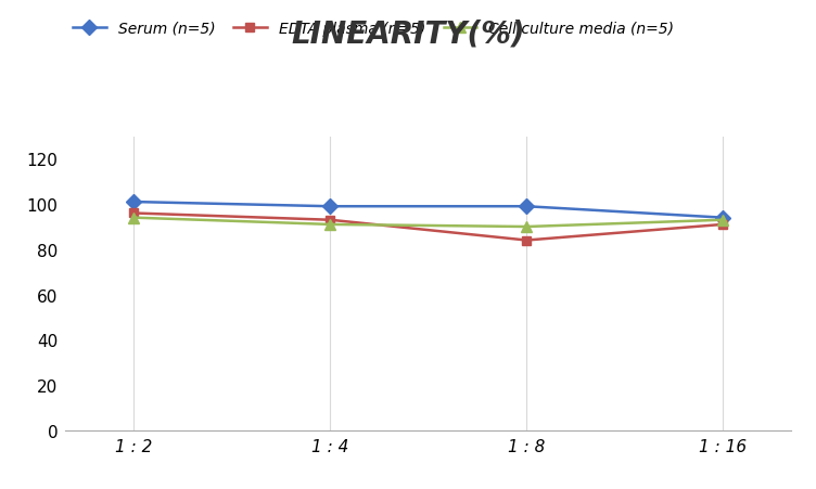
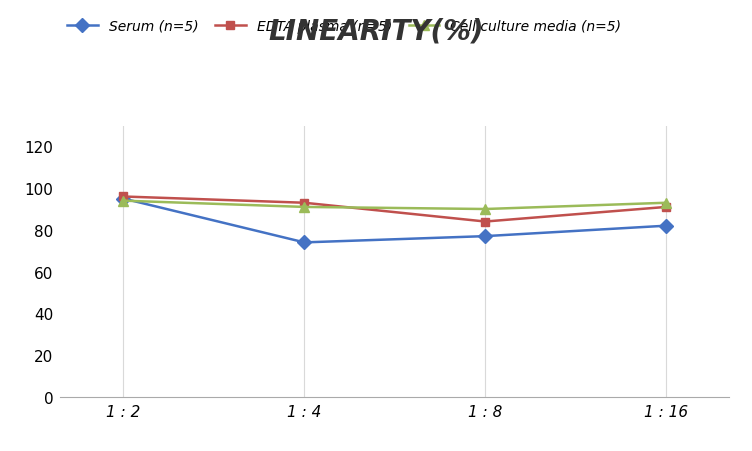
Serum (n=5)/1 : 2: 101 -> 95
Serum (n=5)/1 : 4: 99 -> 74
Serum (n=5)/1 : 8: 99 -> 77
Serum (n=5)/1 : 16: 94 -> 82
